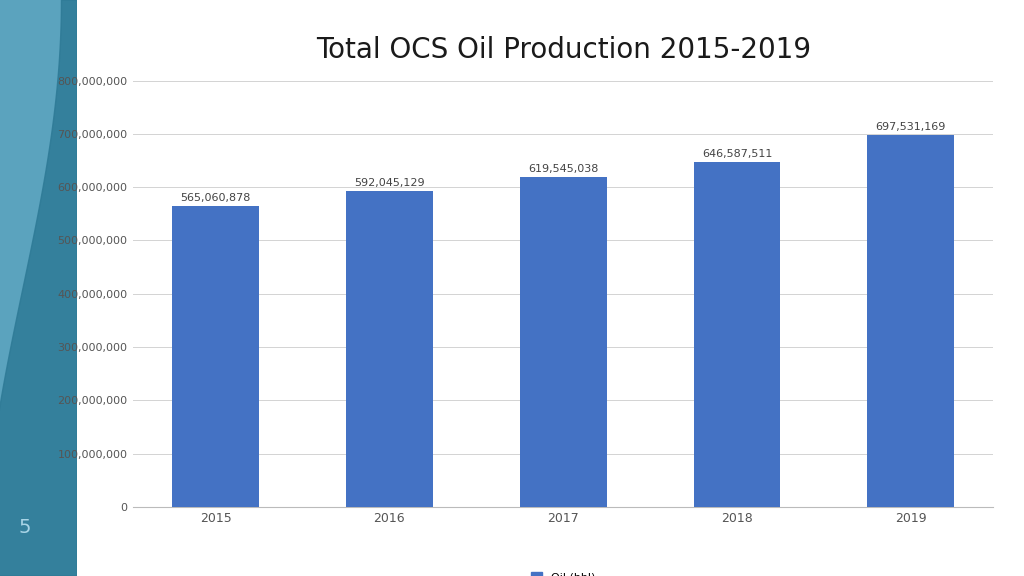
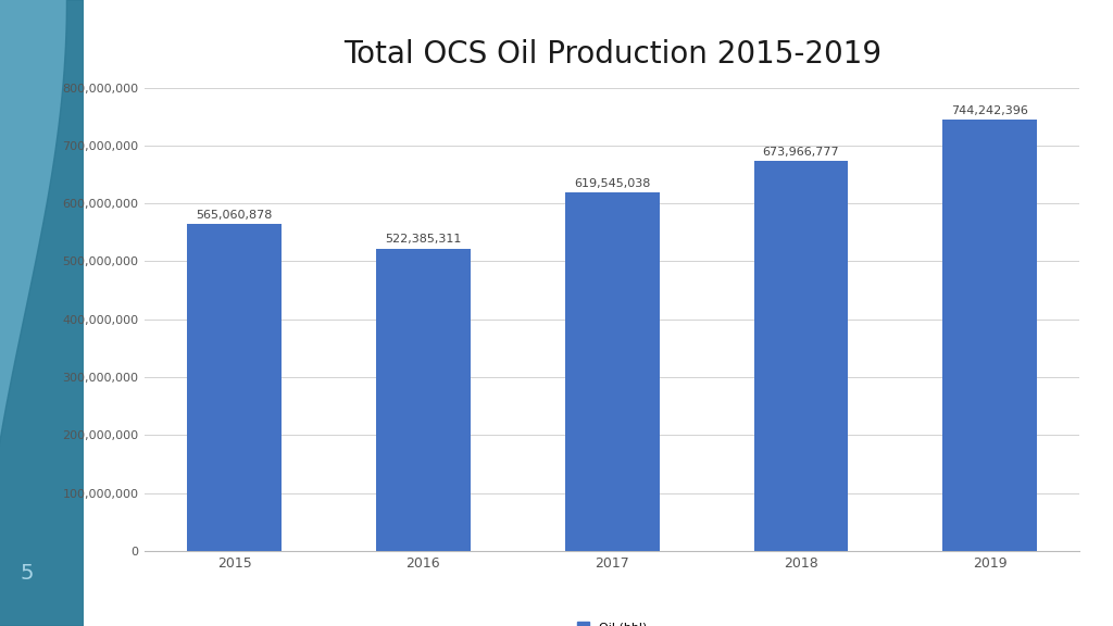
2016: 592,045,129 -> 522,385,311
2018: 646,587,511 -> 673,966,777
2019: 697,531,169 -> 744,242,396
